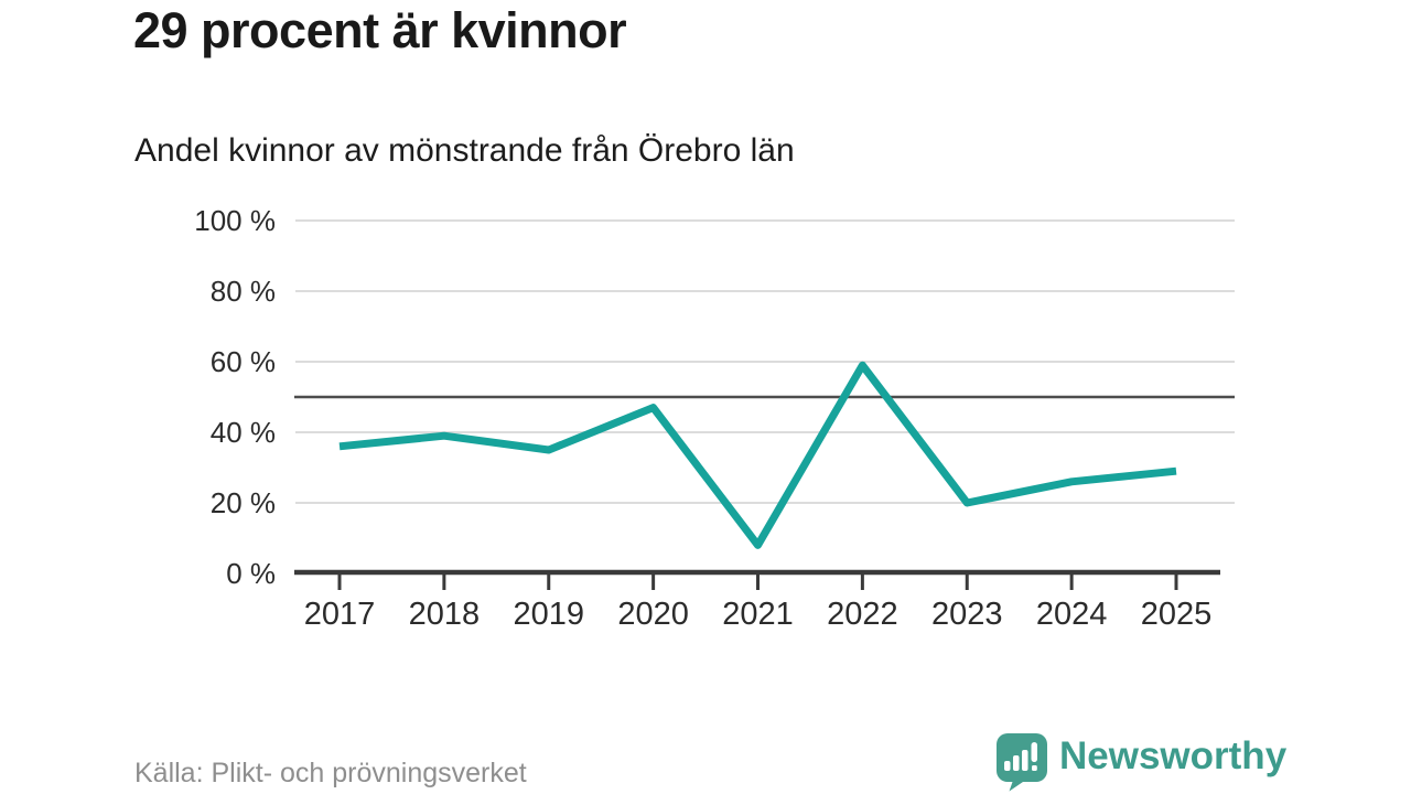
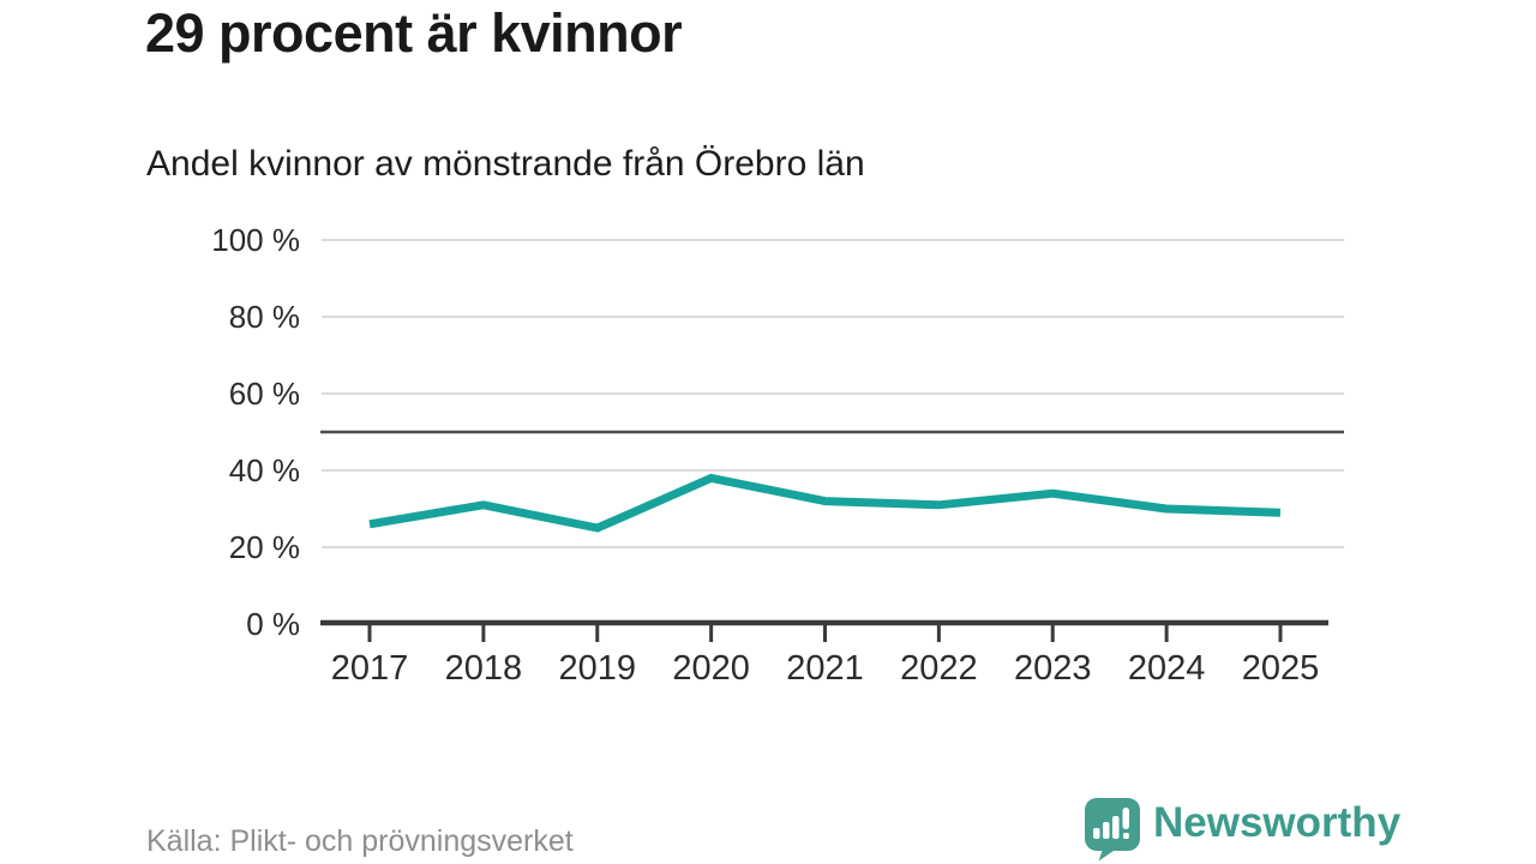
2017: 36% -> 26%
2018: 39% -> 31%
2019: 35% -> 25%
2020: 47% -> 38%
2021: 8% -> 32%
2022: 59% -> 31%
2023: 20% -> 34%
2024: 26% -> 30%
